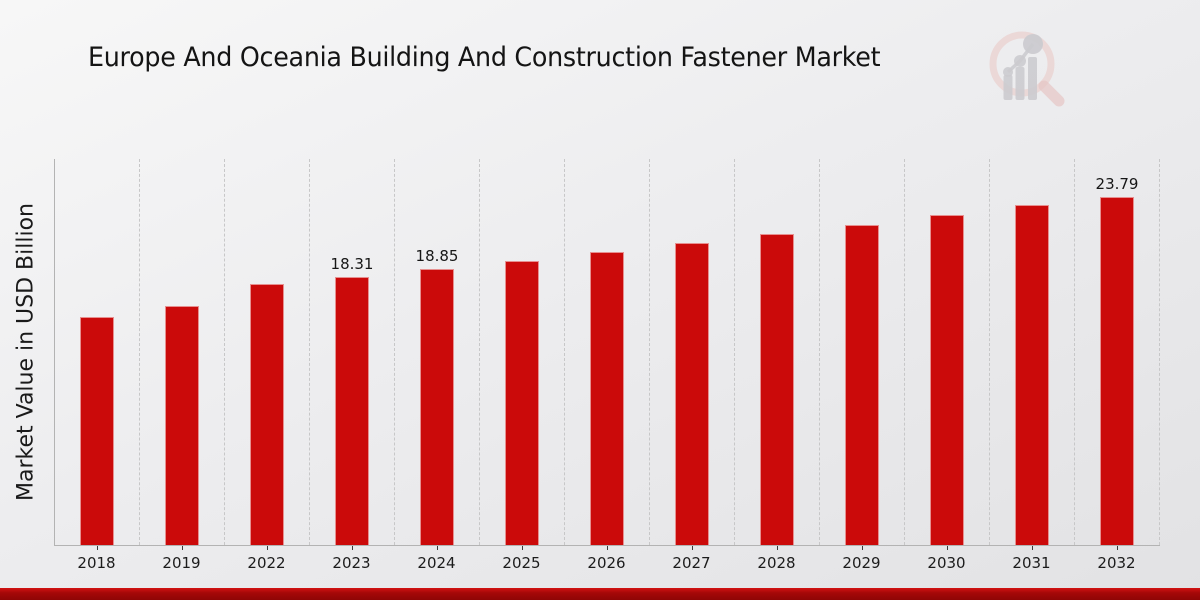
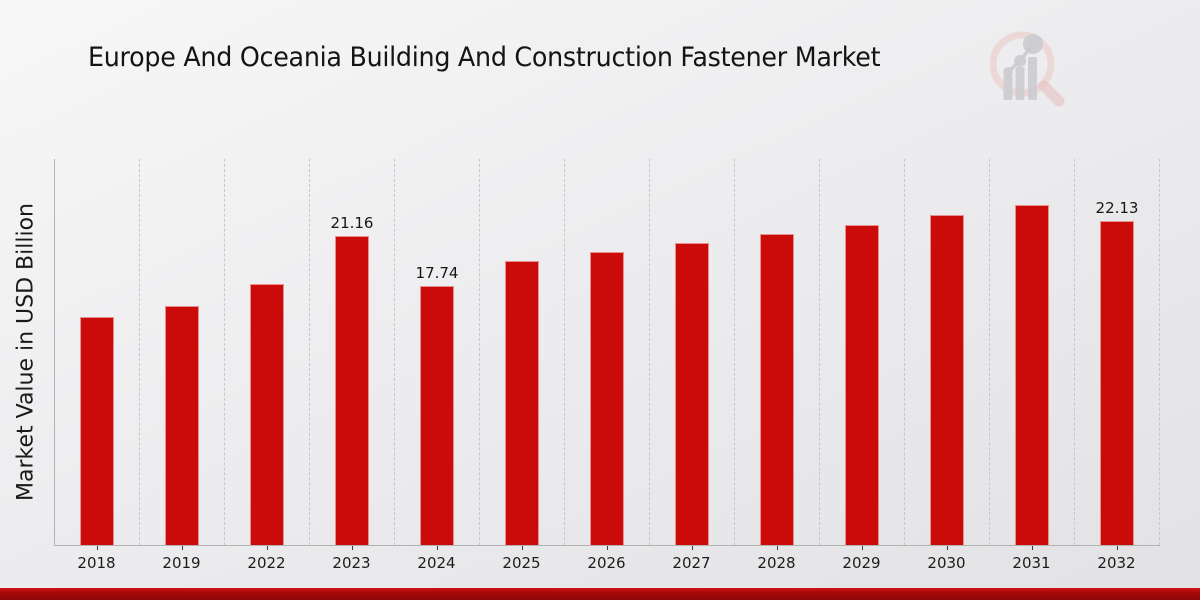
2023: 18.31 -> 21.16
2024: 18.85 -> 17.74
2032: 23.79 -> 22.13
